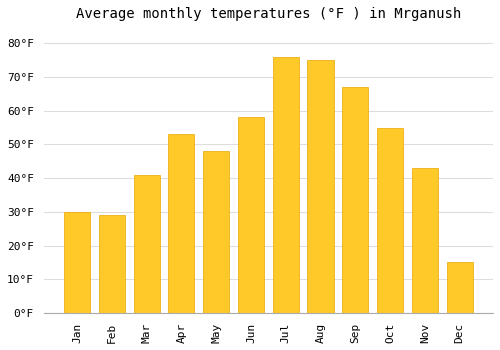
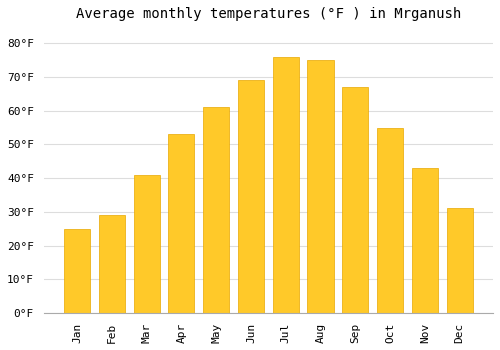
Jan: 30°F -> 25°F
May: 48°F -> 61°F
Jun: 58°F -> 69°F
Dec: 15°F -> 31°F
